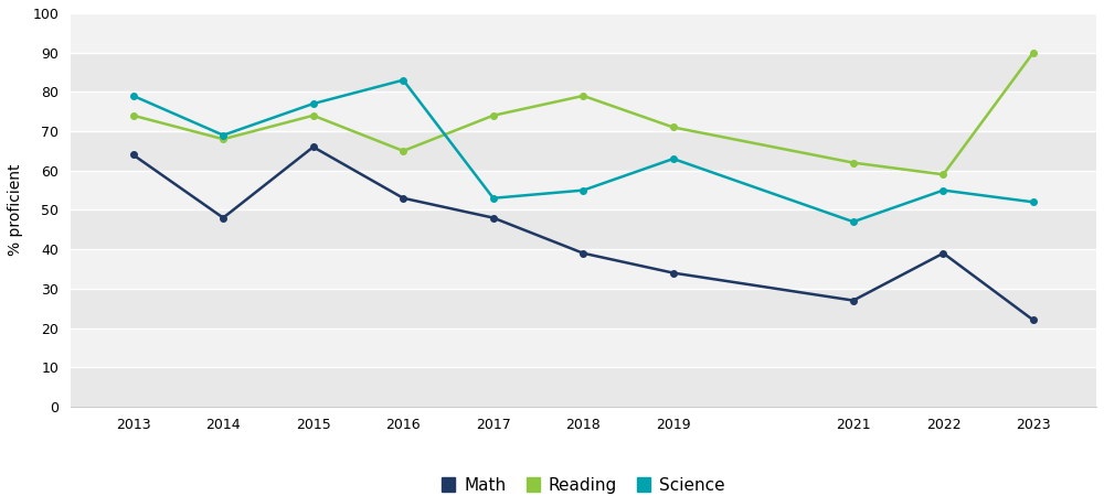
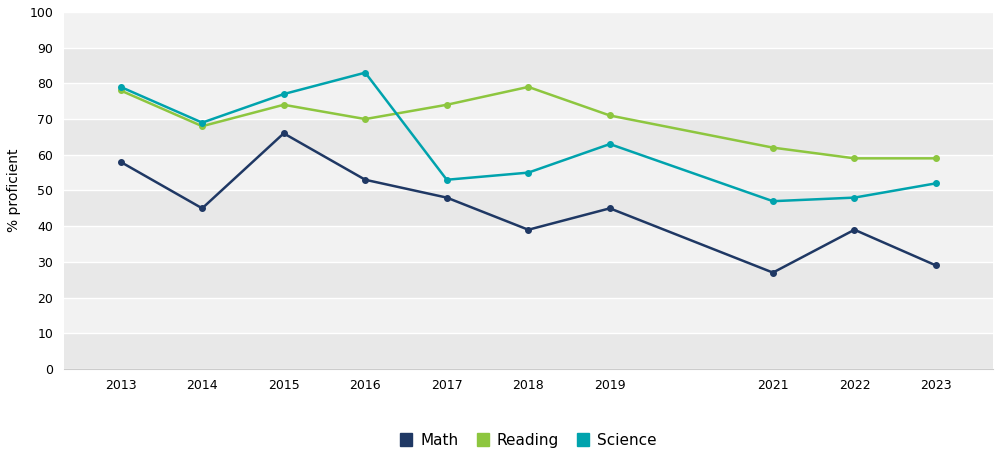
Math/2013: 64 -> 58
Reading/2013: 74 -> 78
Math/2014: 48 -> 45
Reading/2016: 65 -> 70
Math/2019: 34 -> 45
Science/2022: 55 -> 48
Math/2023: 22 -> 29
Reading/2023: 90 -> 59
